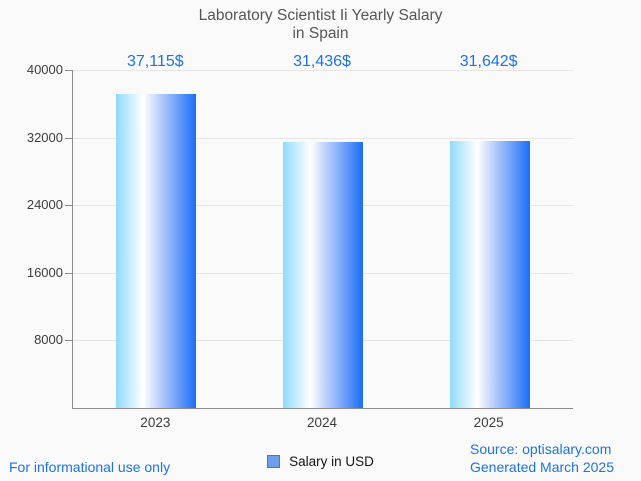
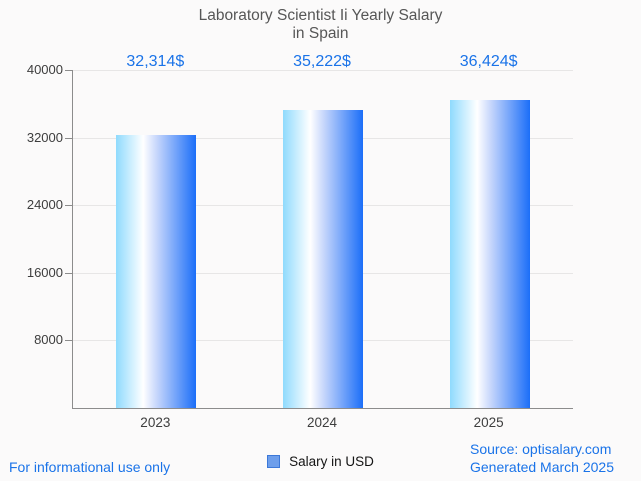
2023: 37,115 -> 32,314
2024: 31,436 -> 35,222
2025: 31,642 -> 36,424
